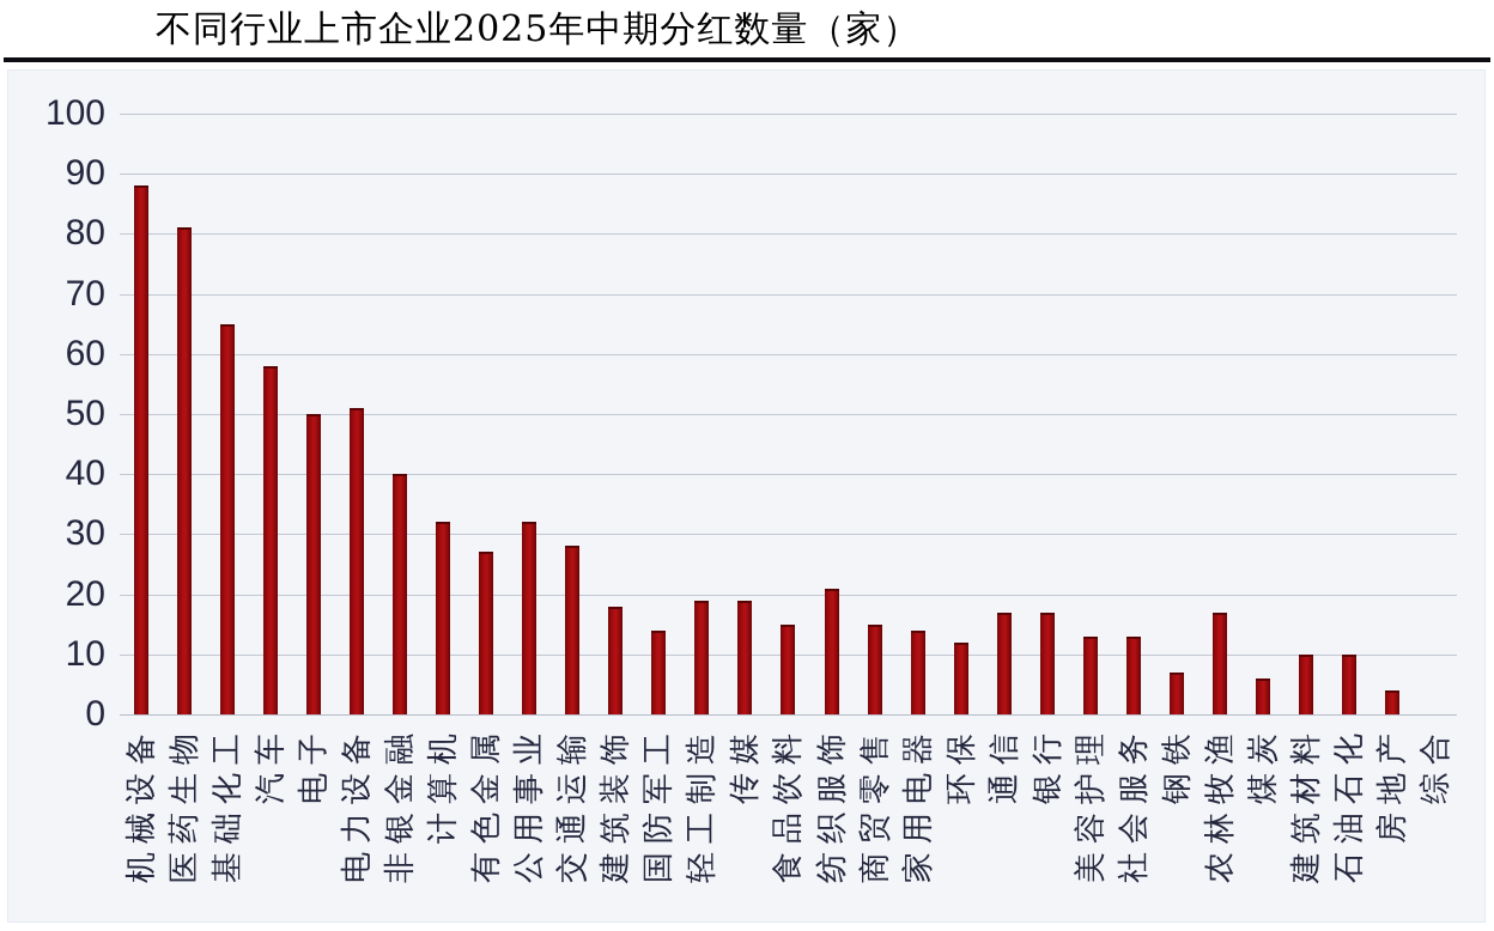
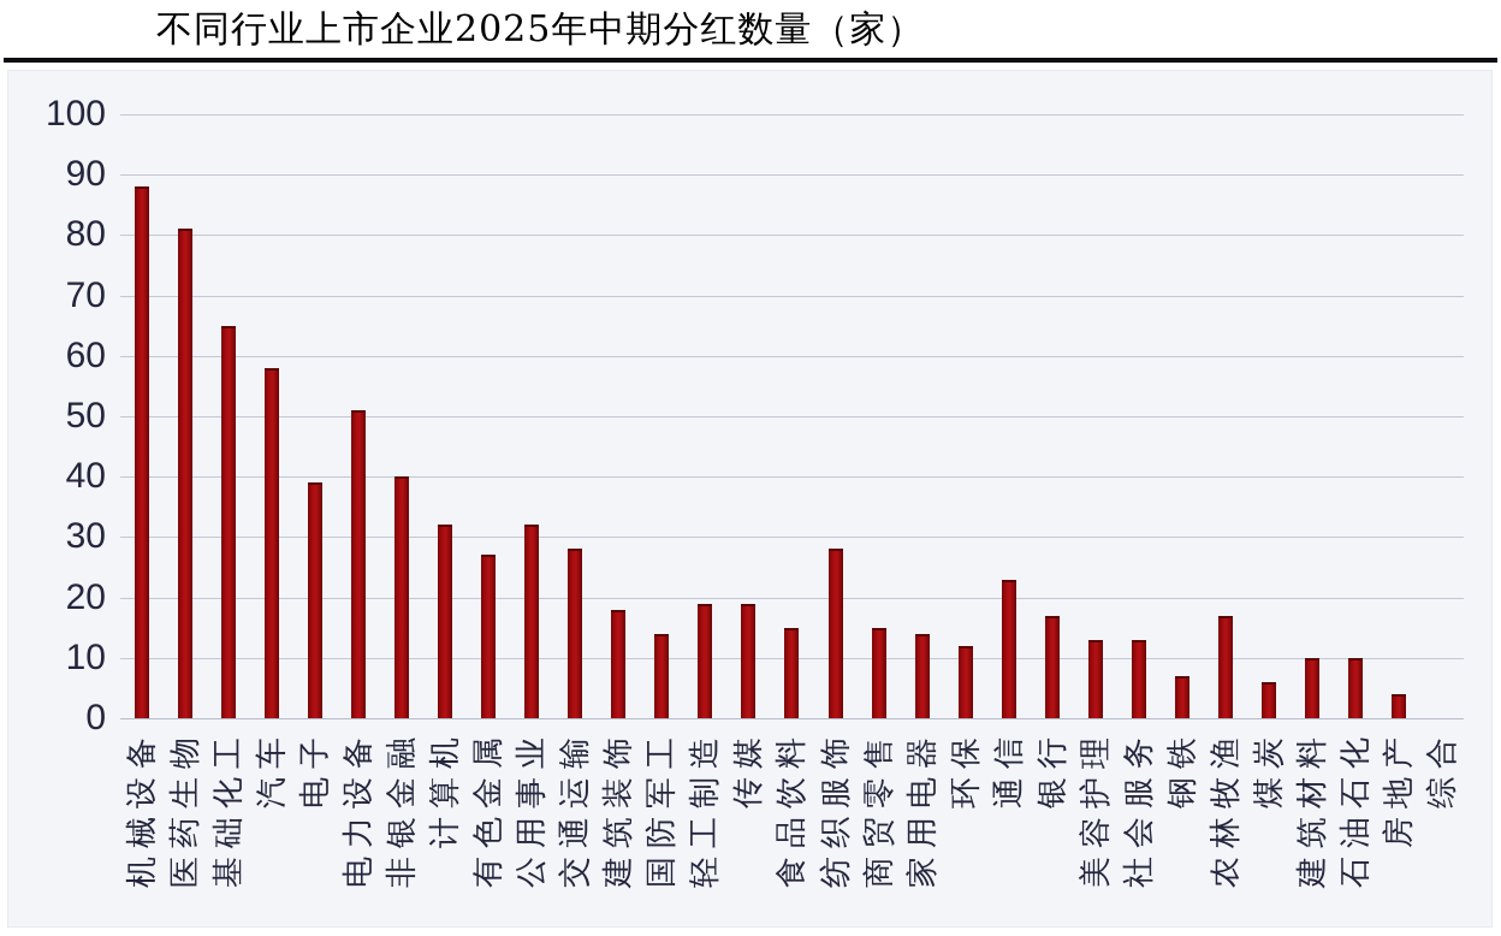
电子: 50 -> 39
纺织服饰: 21 -> 28
通信: 17 -> 23
